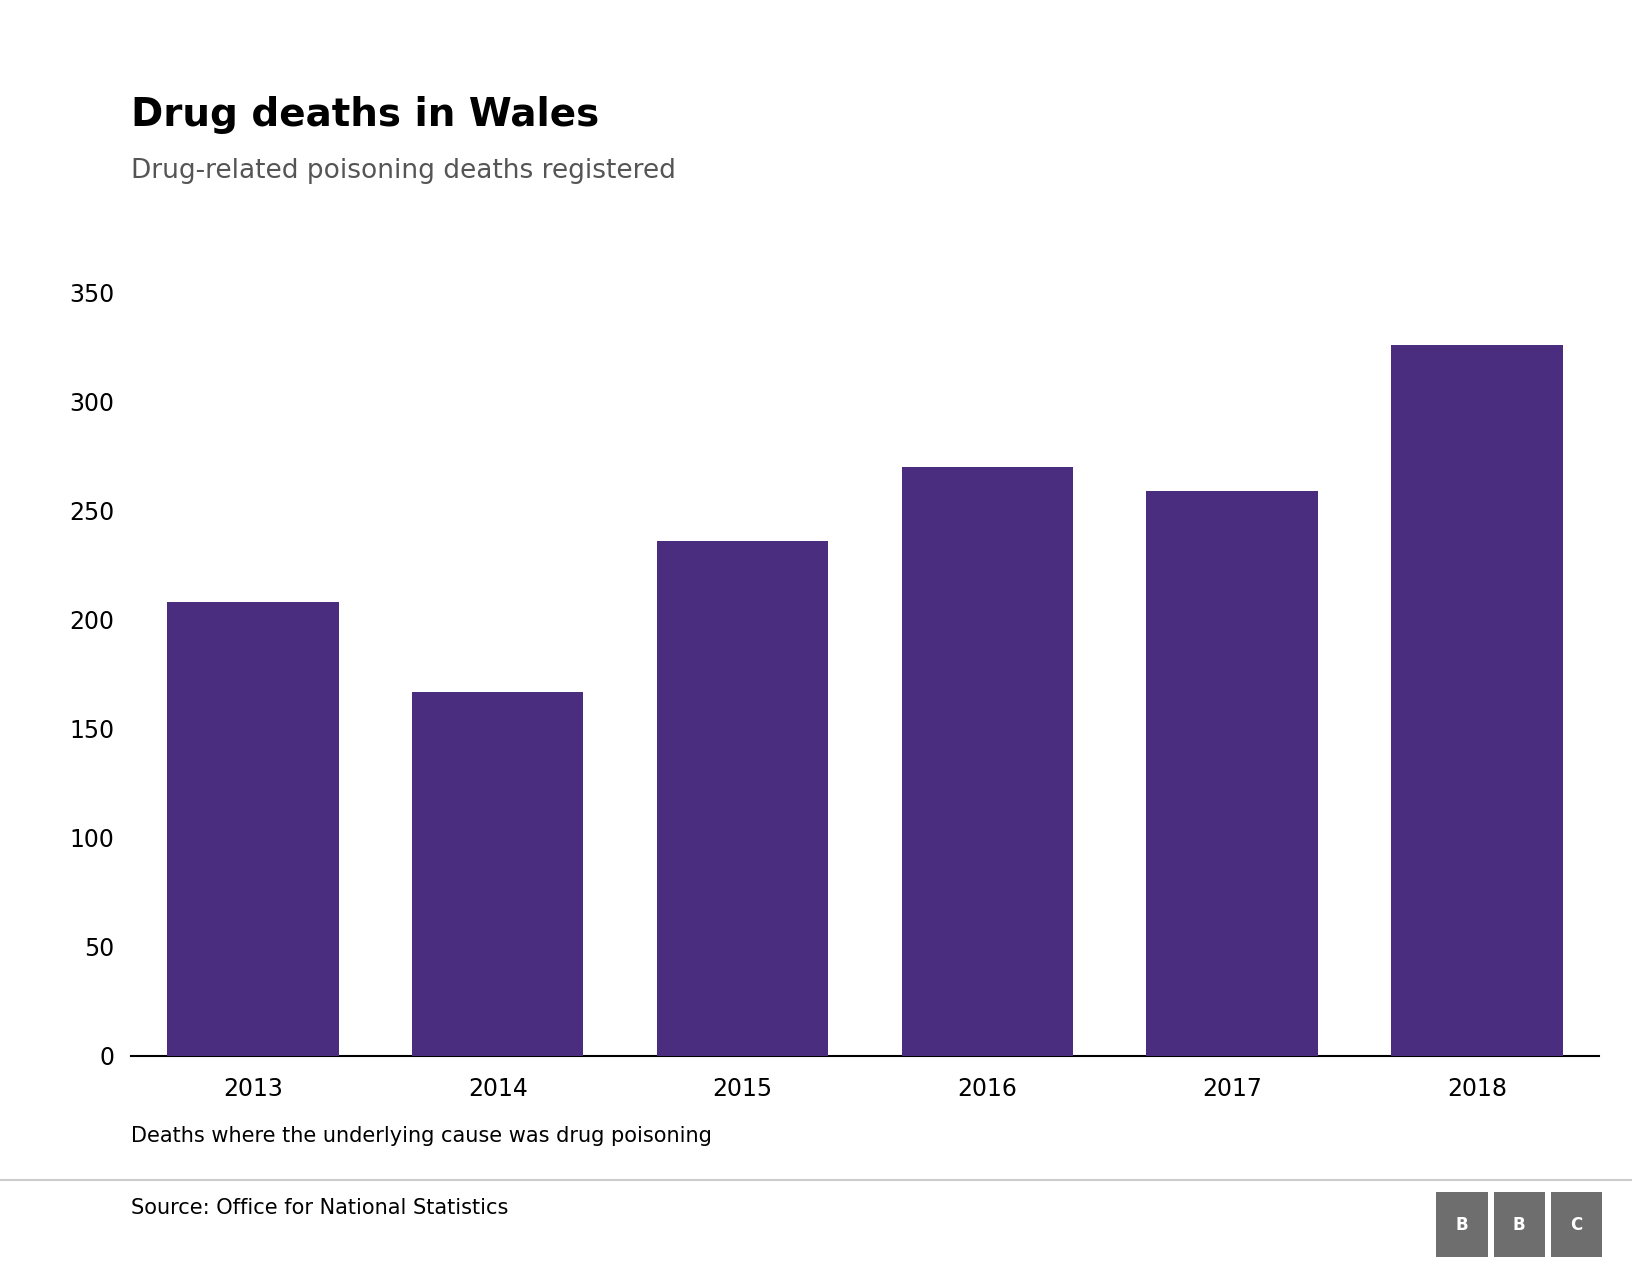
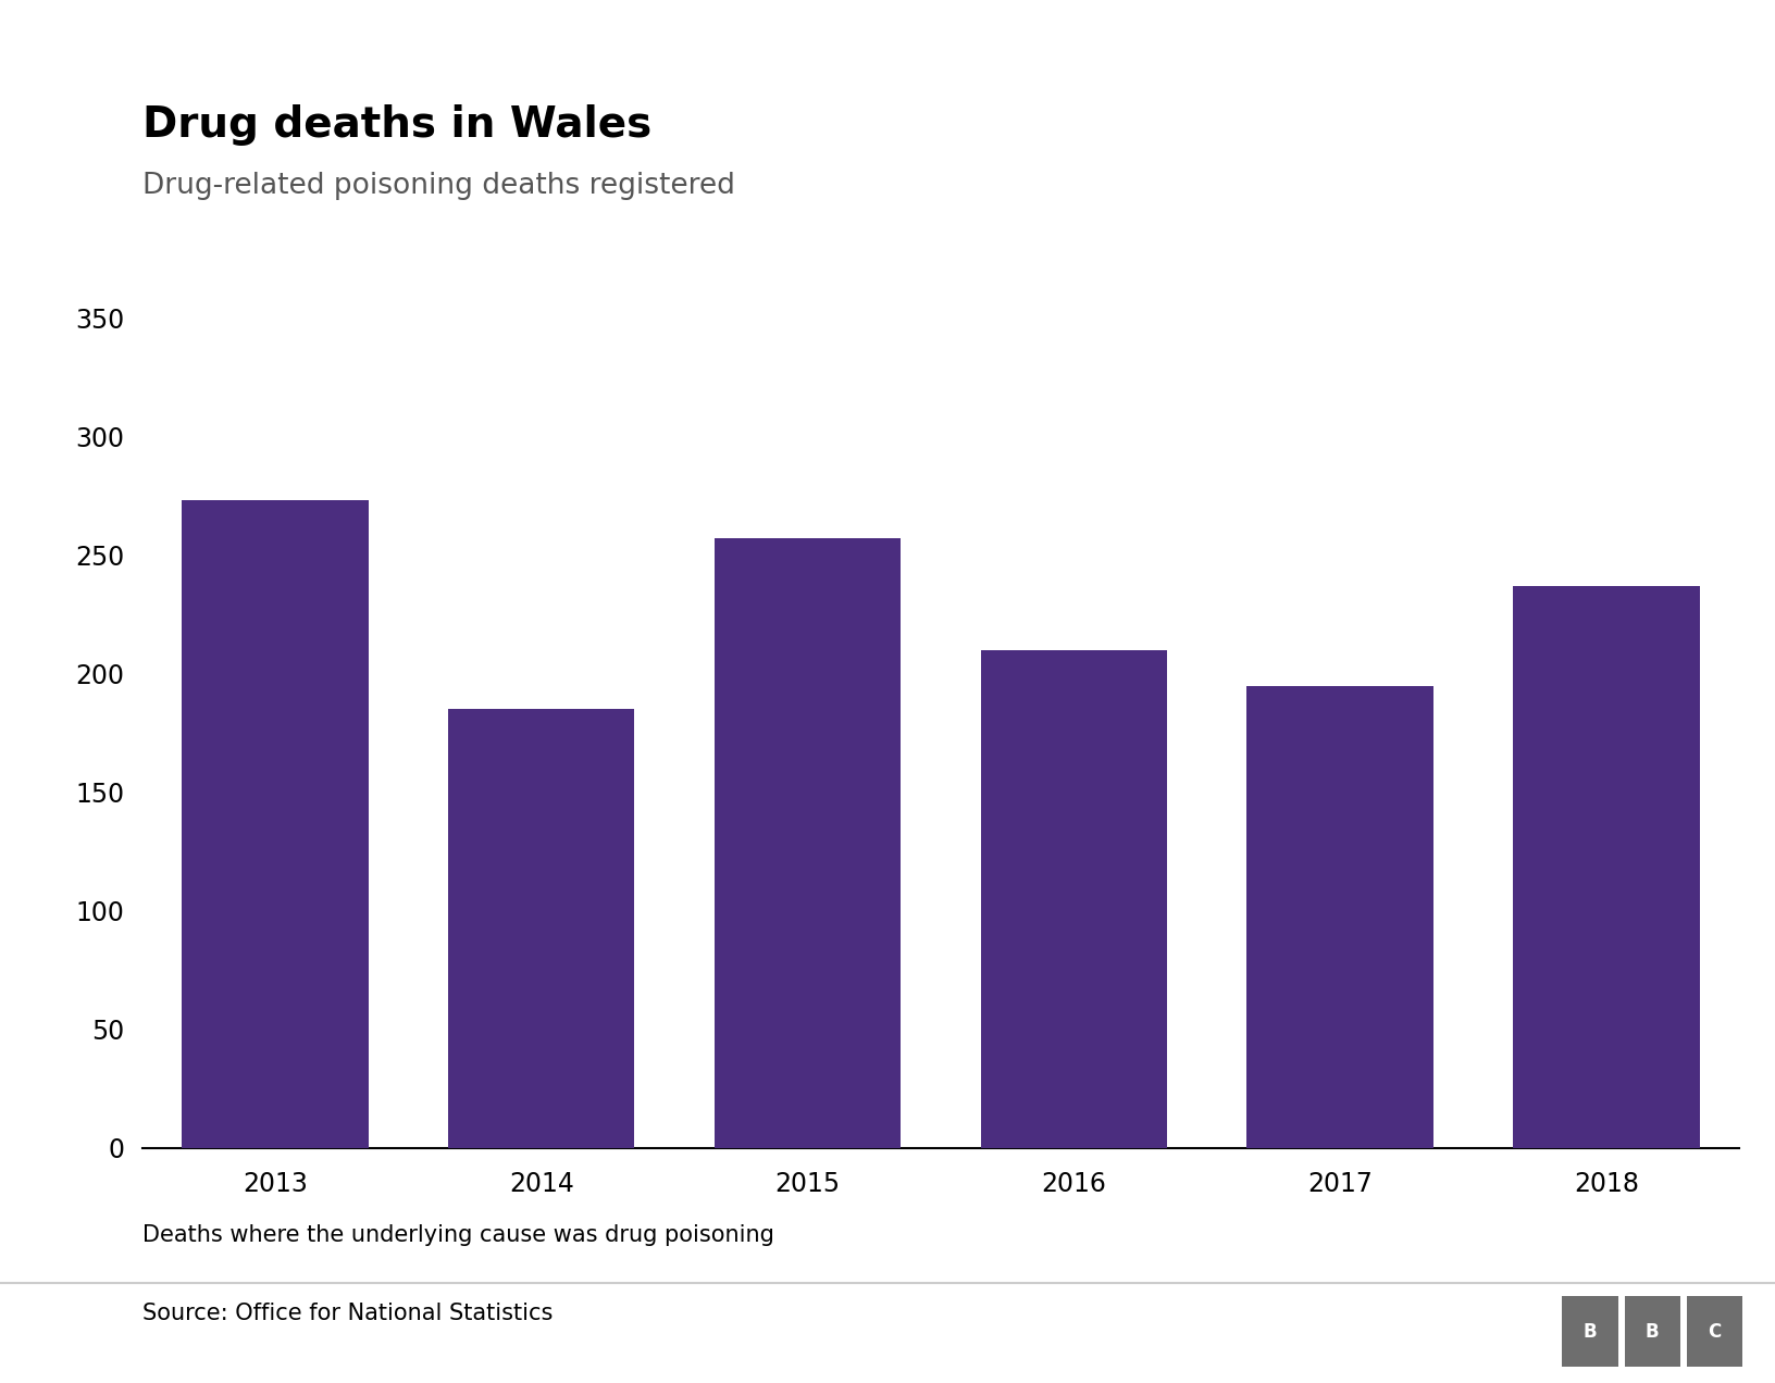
2013: 208 -> 273
2014: 167 -> 185
2015: 236 -> 257
2016: 270 -> 210
2017: 259 -> 195
2018: 326 -> 237
